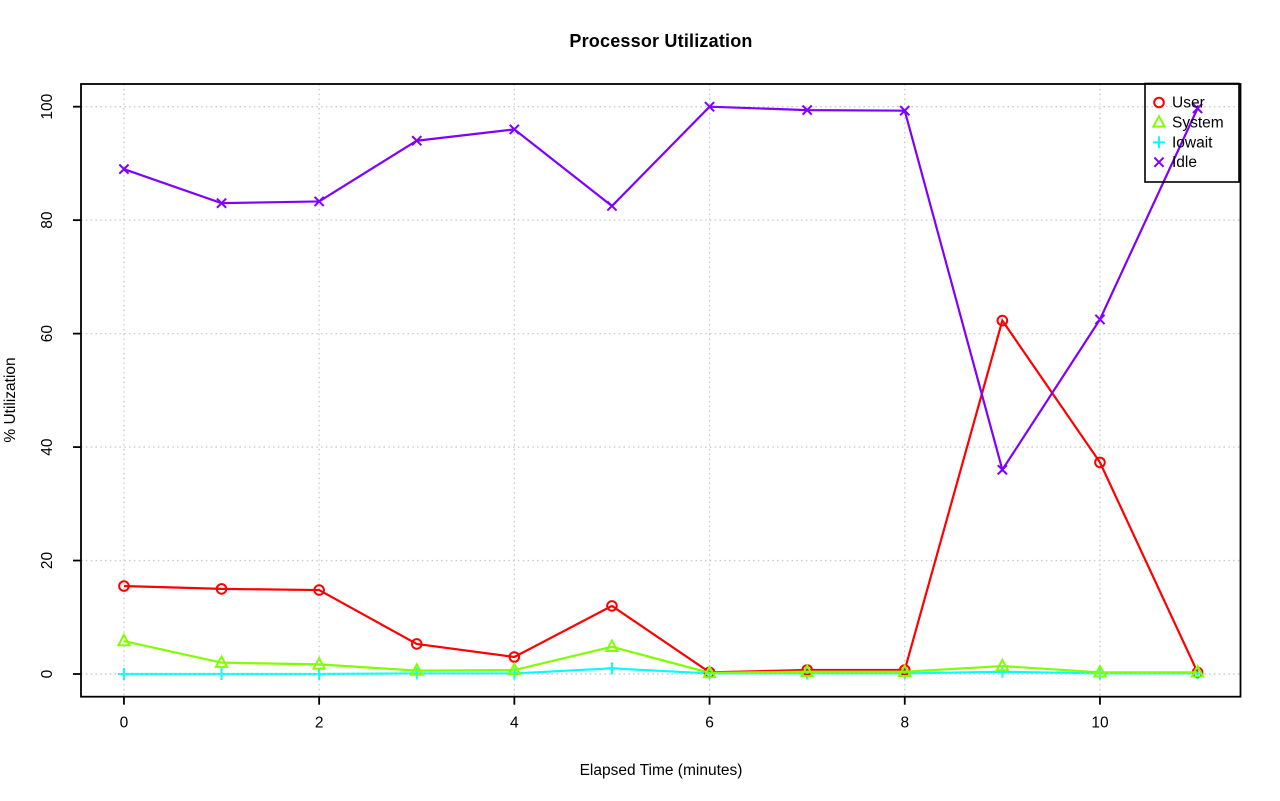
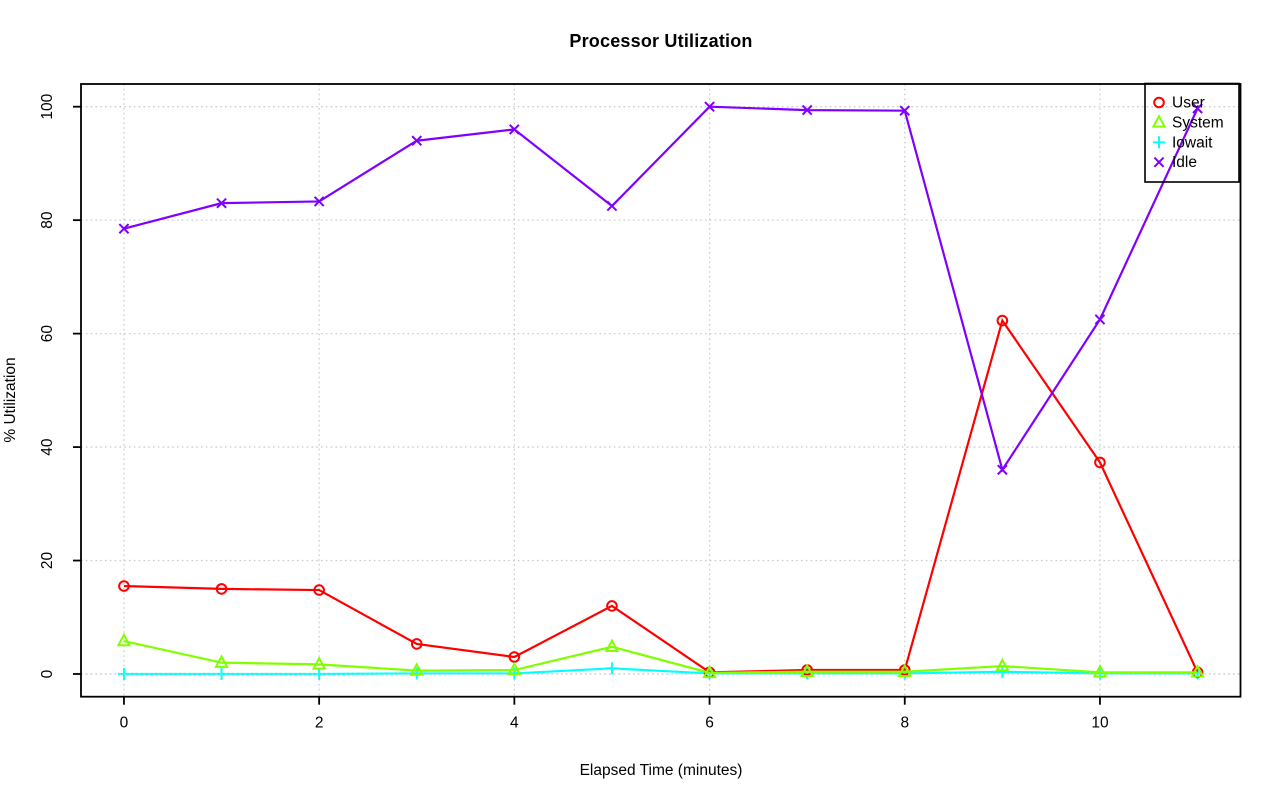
Idle/0: 89 -> 78
